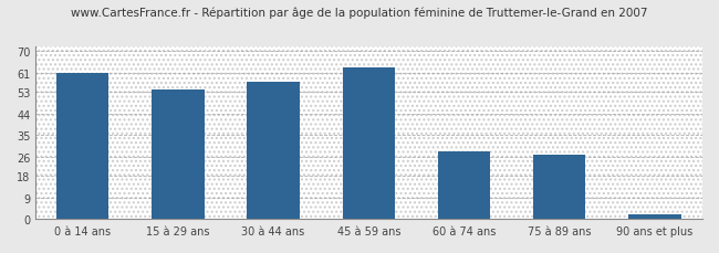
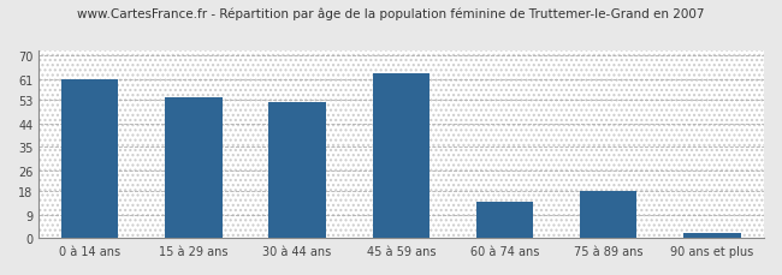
30 à 44 ans: 57 -> 52
60 à 74 ans: 28 -> 14
75 à 89 ans: 27 -> 18
